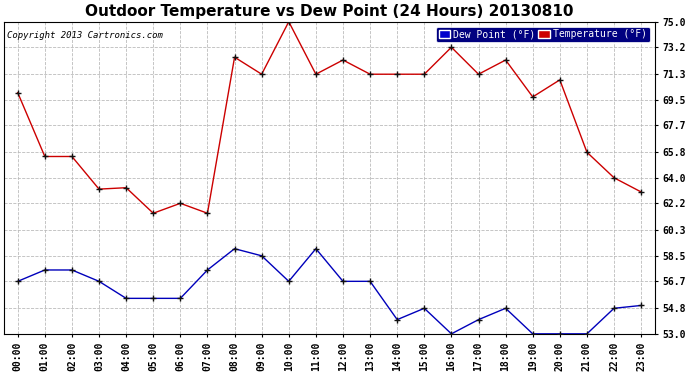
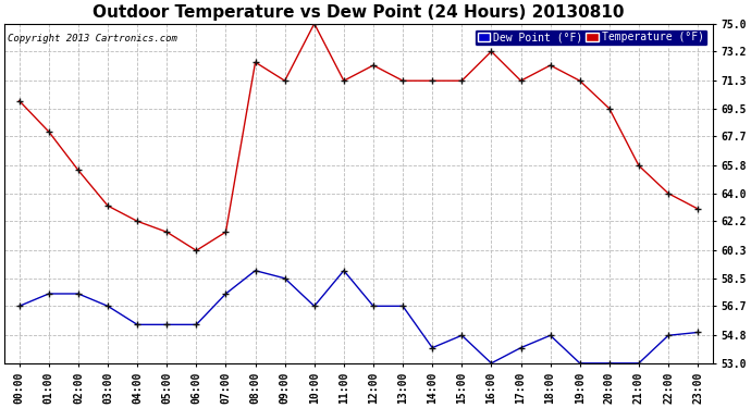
Temperature (°F)/01:00: 65.5 -> 68.0
Temperature (°F)/04:00: 63.3 -> 62.2
Temperature (°F)/06:00: 62.2 -> 60.3
Temperature (°F)/19:00: 69.7 -> 71.3
Temperature (°F)/20:00: 70.9 -> 69.5
